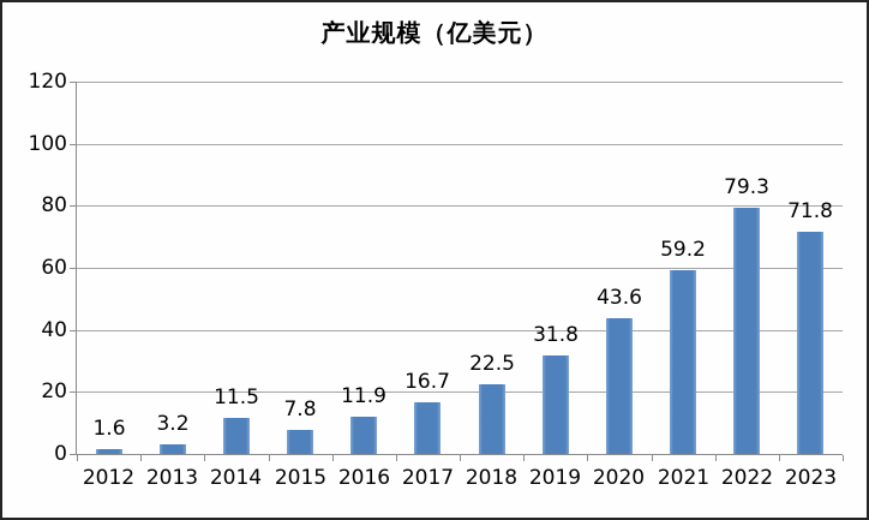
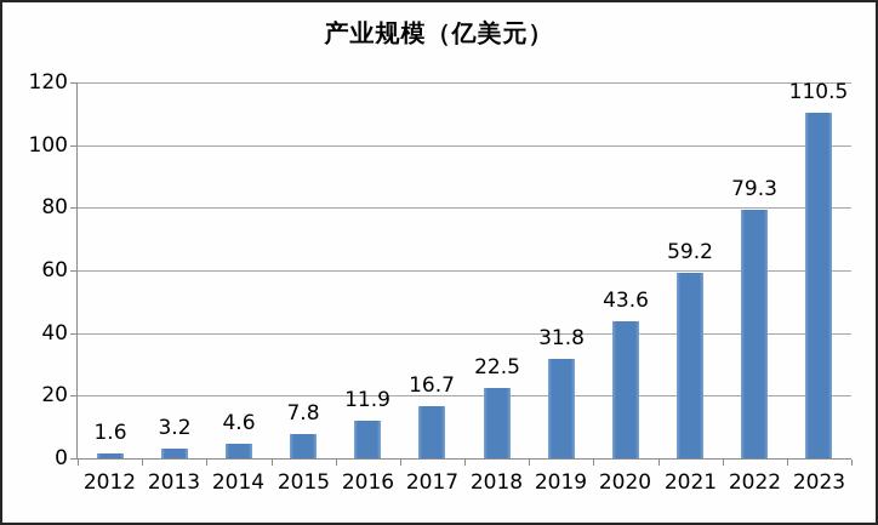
2014: 11.5 -> 4.6
2023: 71.8 -> 110.5
